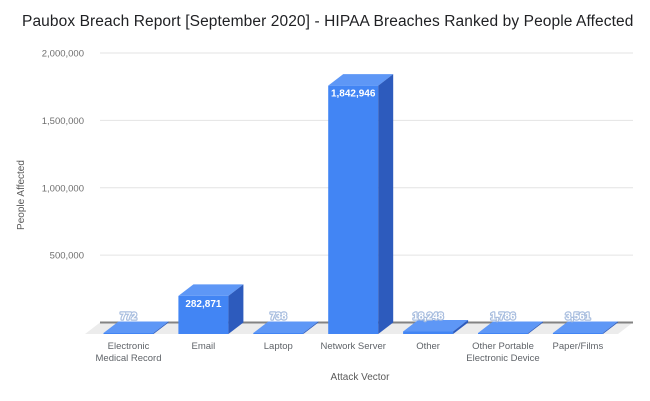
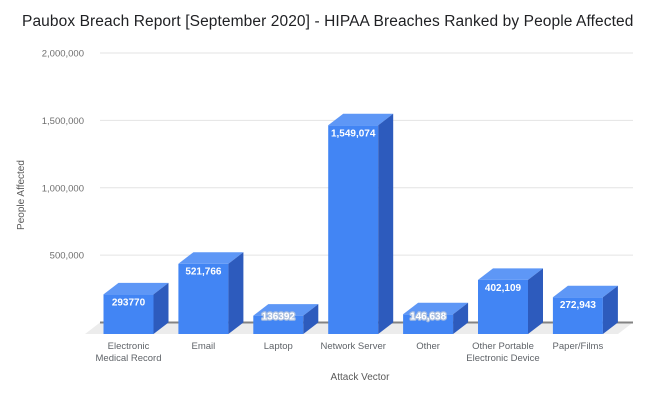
Electronic Medical Record: 772 -> 293770
Email: 282,871 -> 521,766
Laptop: 738 -> 136392
Network Server: 1,842,946 -> 1,549,074
Other: 18,248 -> 146,638
Other Portable Electronic Device: 1,786 -> 402,109
Paper/Films: 3,561 -> 272,943
